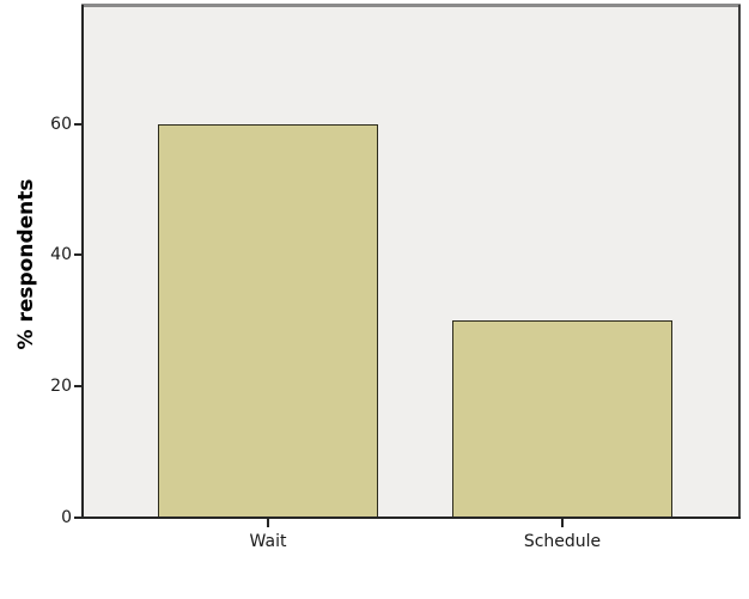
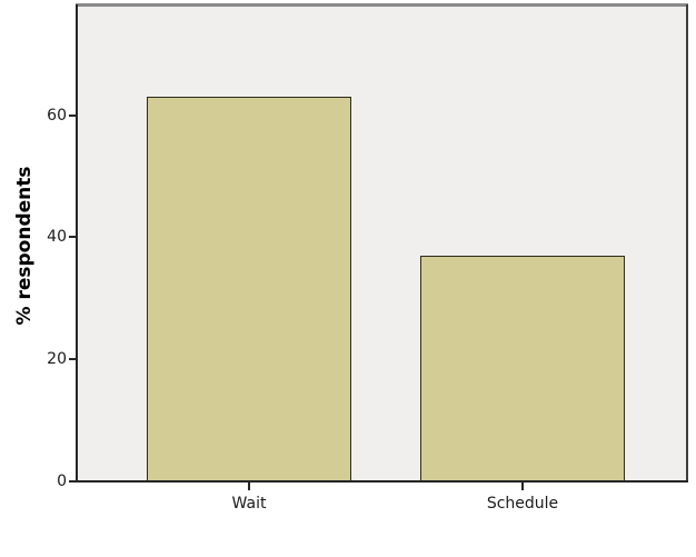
Wait: 60 -> 63
Schedule: 30 -> 37
